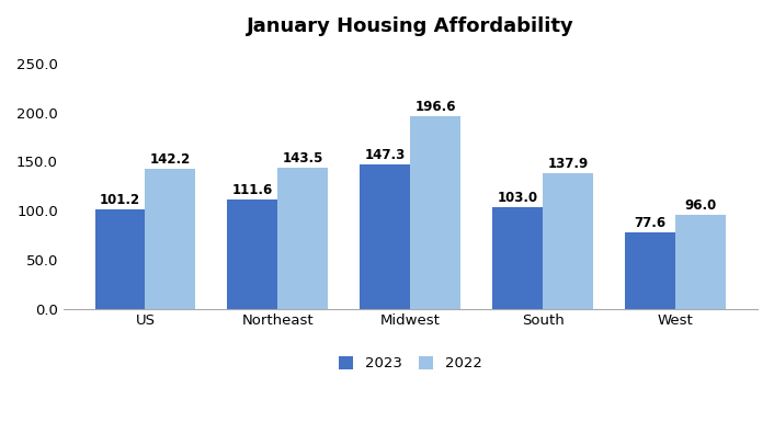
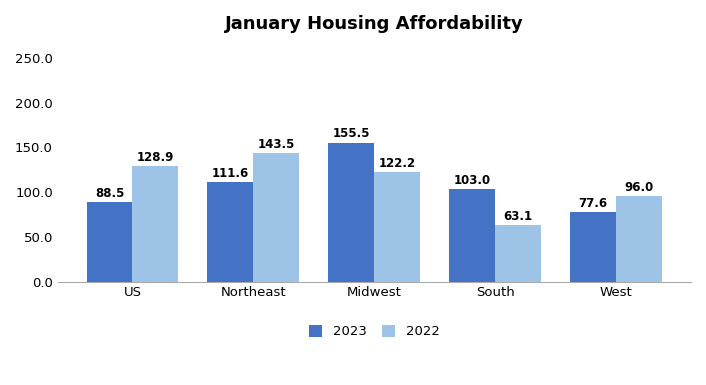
2023/US: 101.2 -> 88.5
2022/US: 142.2 -> 128.9
2023/Midwest: 147.3 -> 155.5
2022/Midwest: 196.6 -> 122.2
2022/South: 137.9 -> 63.1
